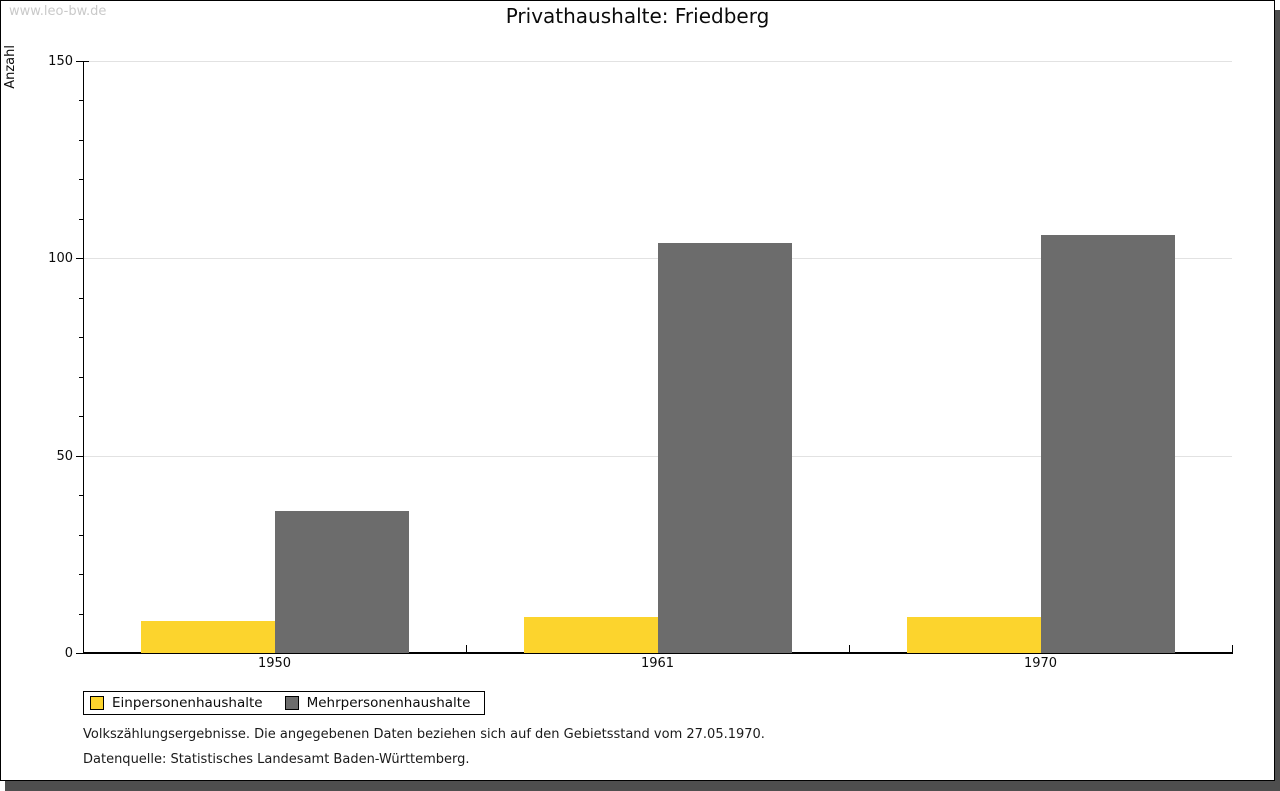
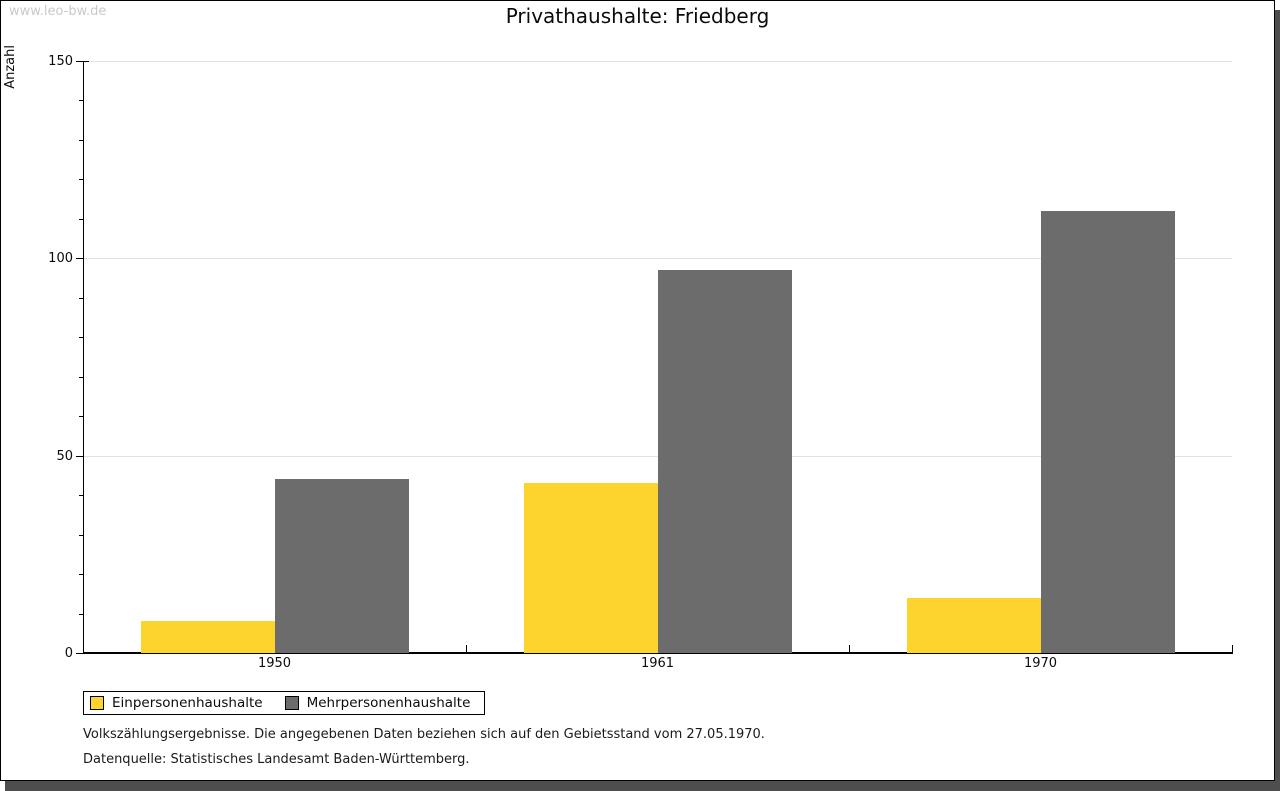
Mehrpersonenhaushalte/1950: 36 -> 44
Einpersonenhaushalte/1961: 9 -> 43
Mehrpersonenhaushalte/1961: 104 -> 97
Einpersonenhaushalte/1970: 9 -> 14
Mehrpersonenhaushalte/1970: 106 -> 112
